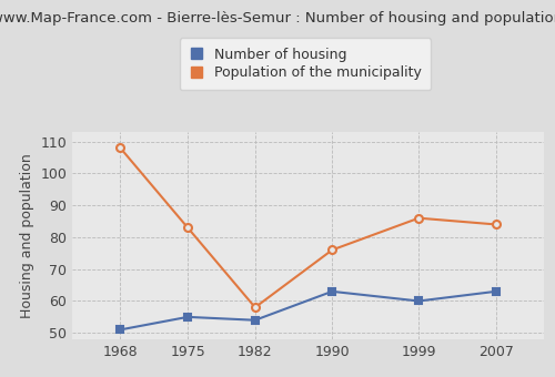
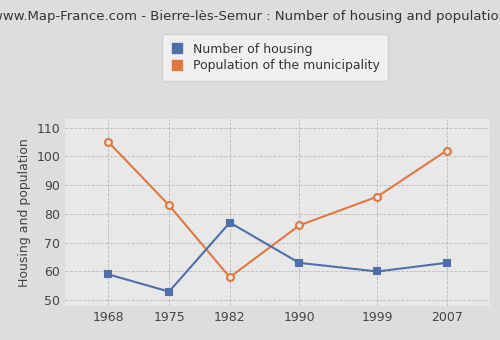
Number of housing/1968: 51 -> 59
Population of the municipality/1968: 108 -> 105
Number of housing/1975: 55 -> 53
Number of housing/1982: 54 -> 77
Population of the municipality/2007: 84 -> 102
